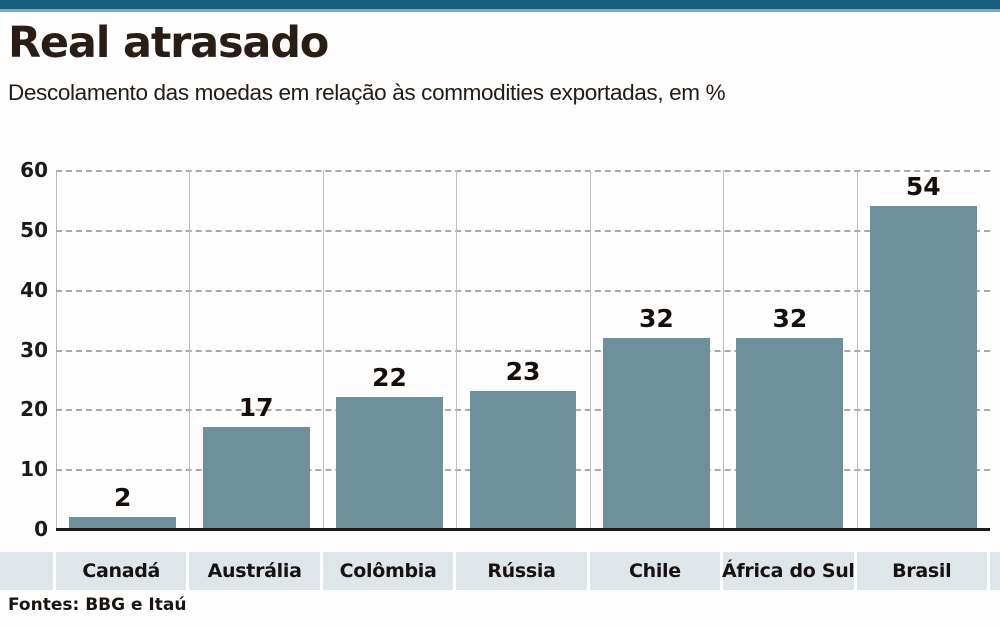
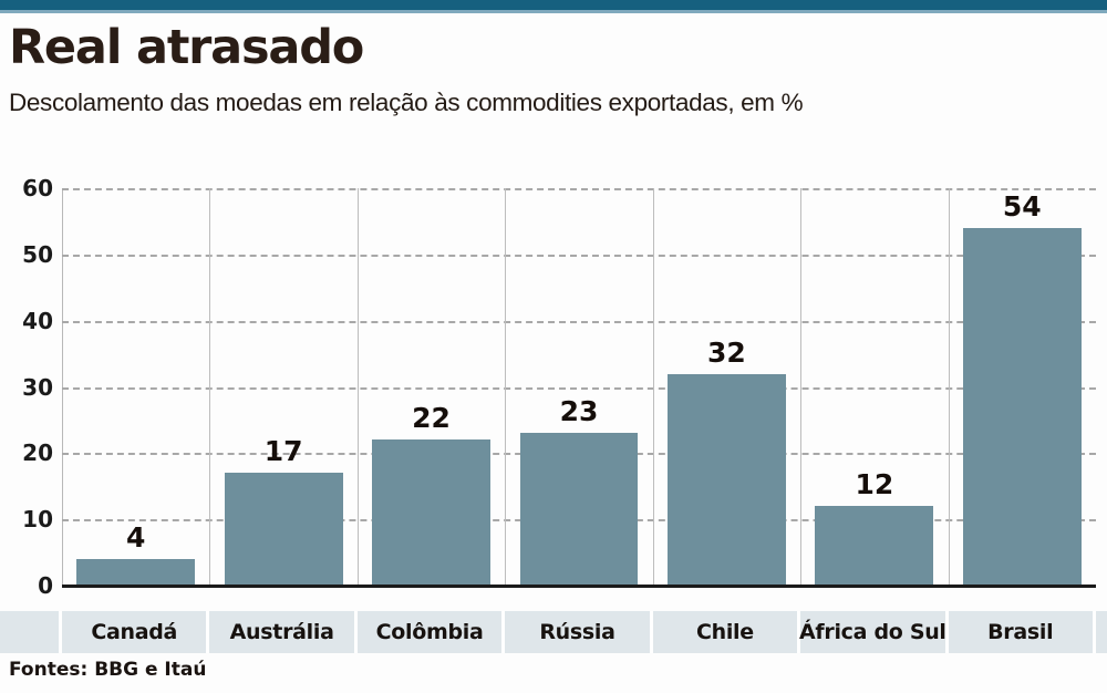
Canadá: 2 -> 4
África do Sul: 32 -> 12
